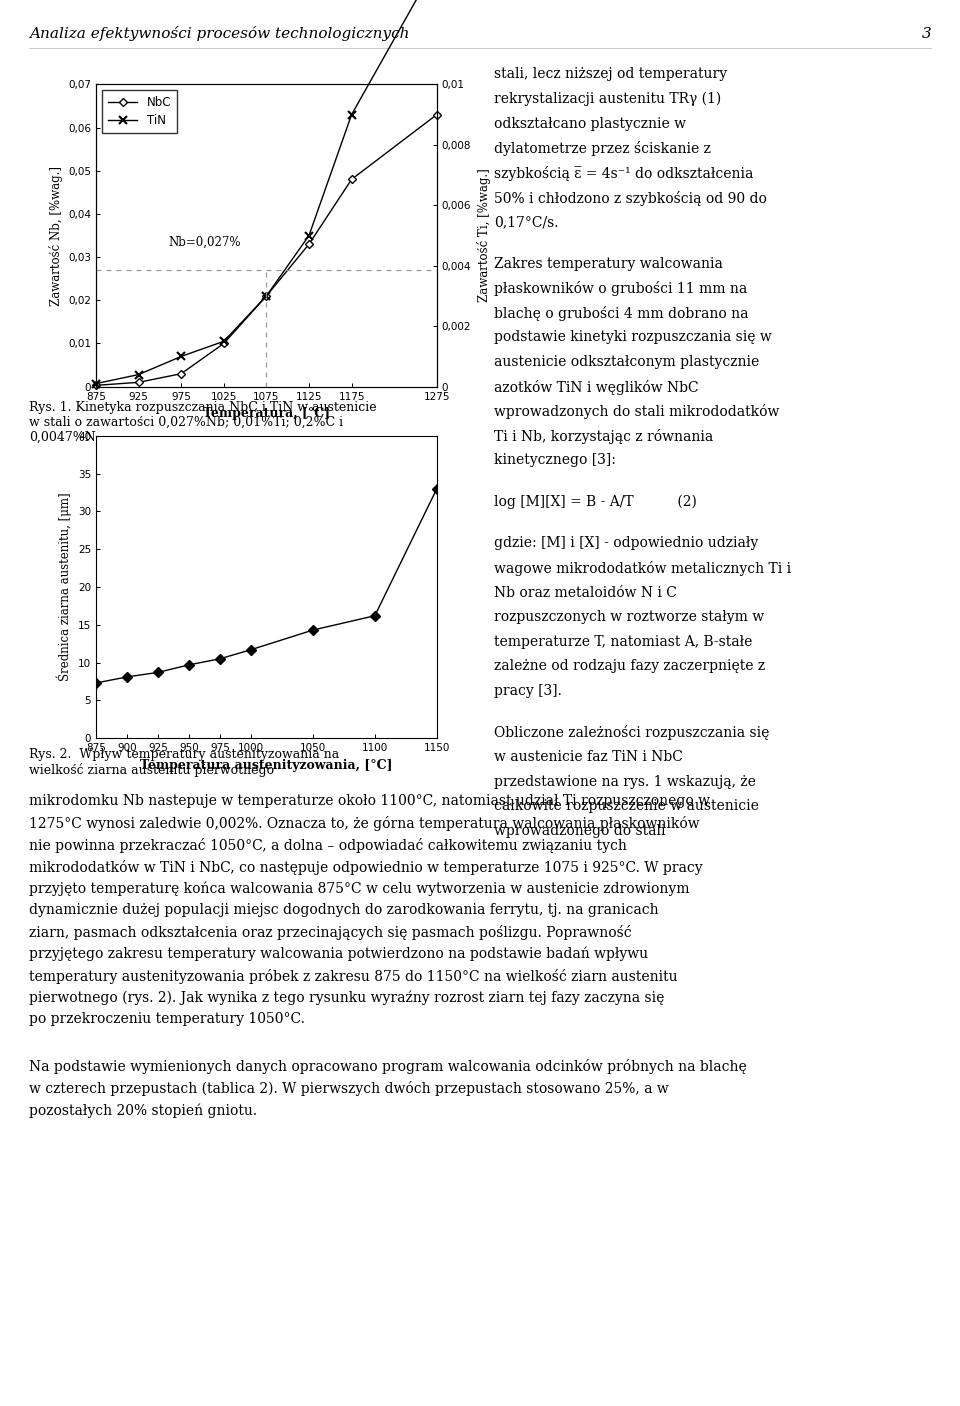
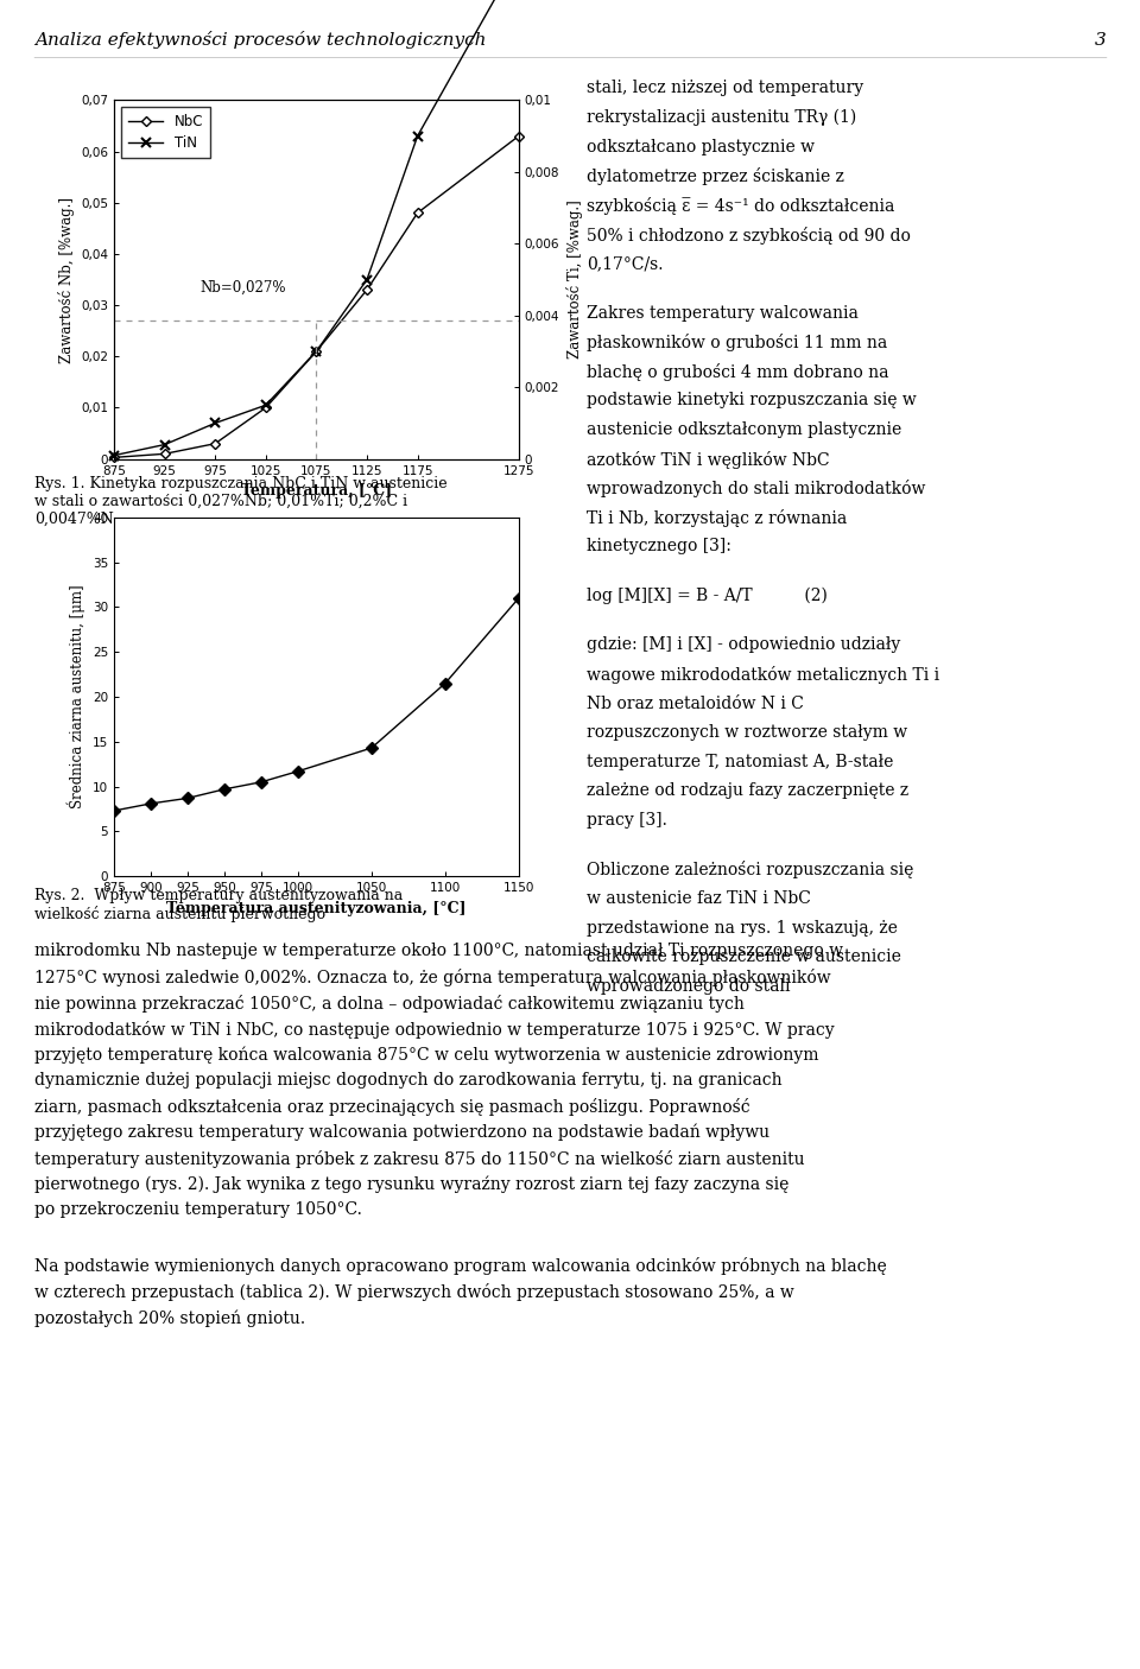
1100: 16.2 -> 21.5
1150: 33.0 -> 31.0
